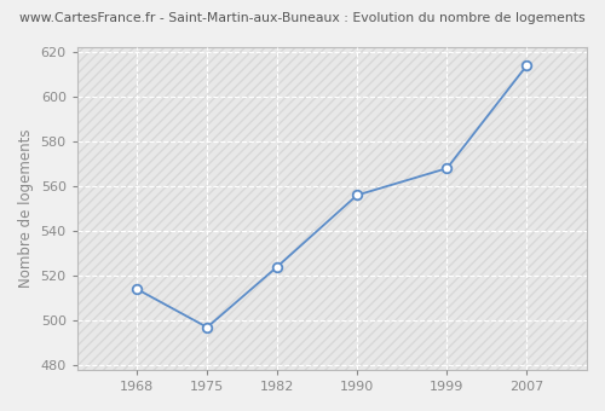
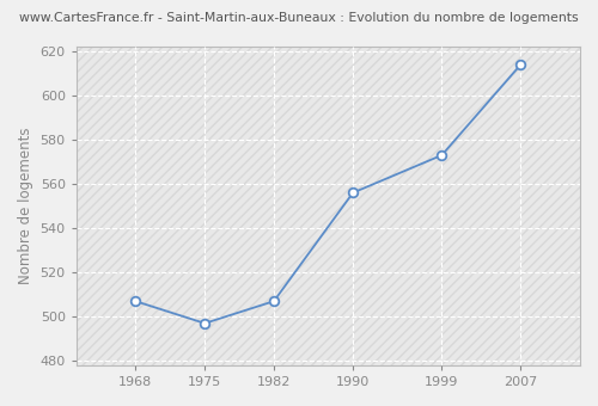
1968: 514 -> 507
1982: 524 -> 507
1999: 568 -> 573
